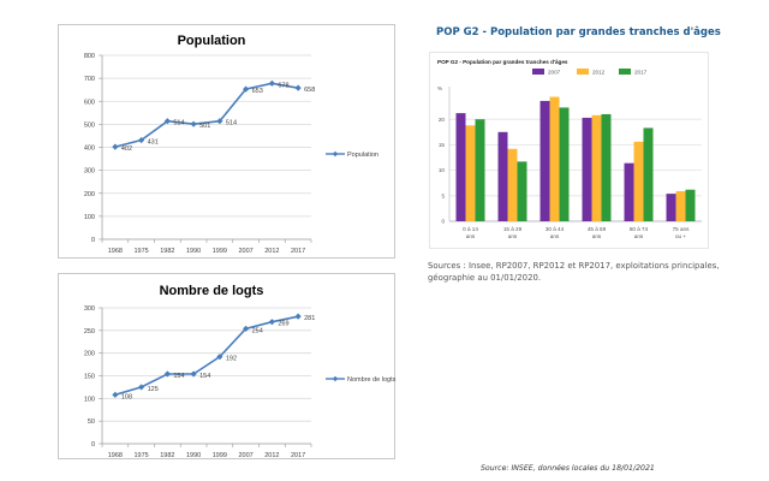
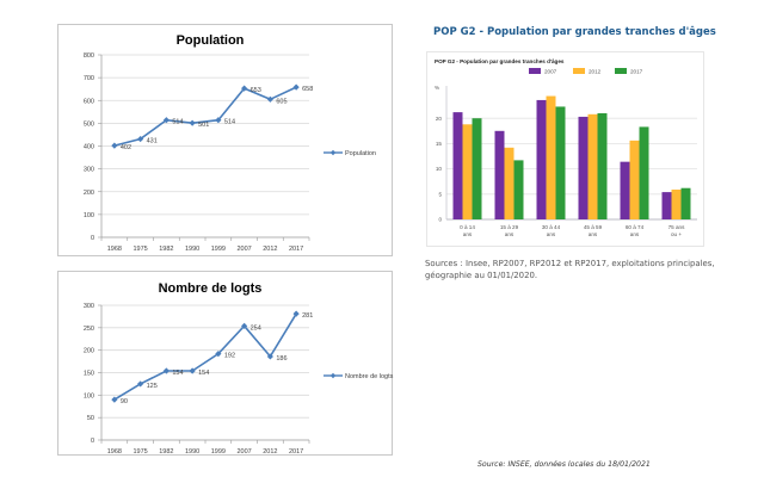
Population/2012: 678 -> 605
Nombre de logts/1968: 108 -> 90
Nombre de logts/2012: 269 -> 186
